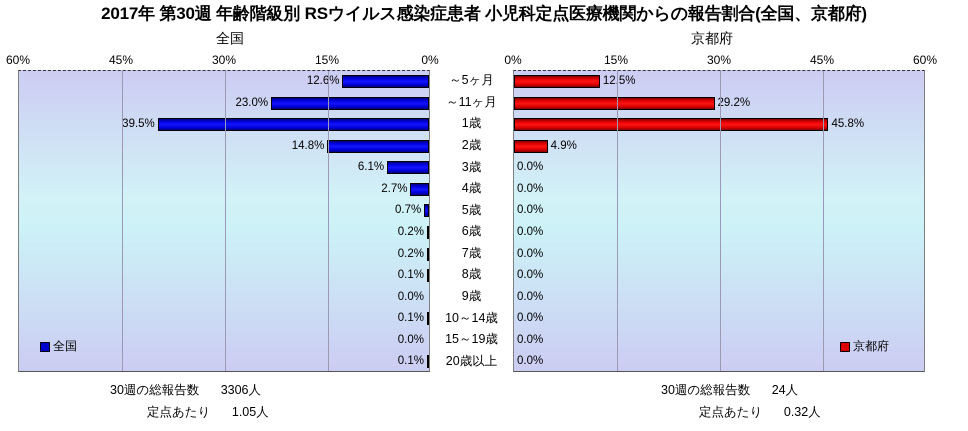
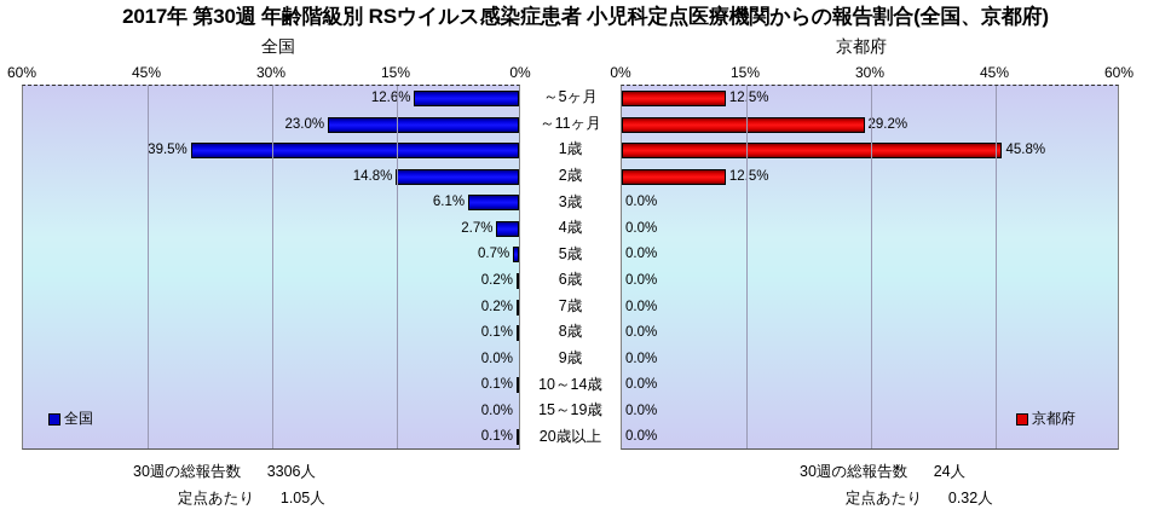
京都府/2歳: 4.9% -> 12.5%
